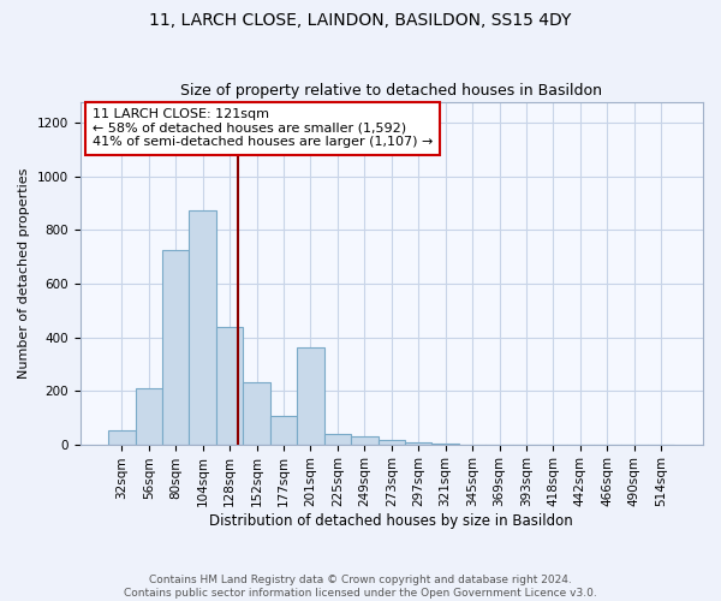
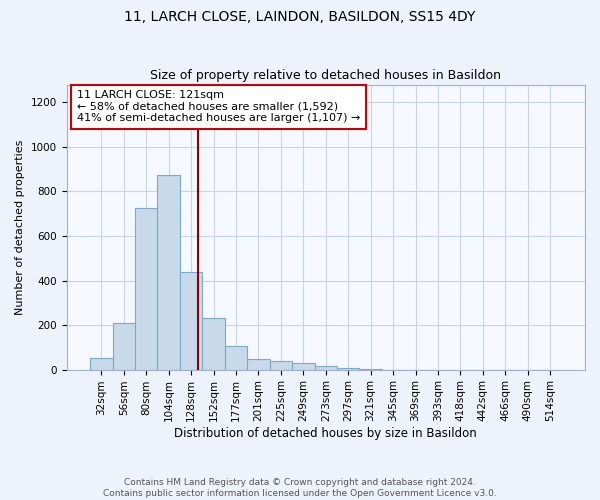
201sqm: 360 -> 47
